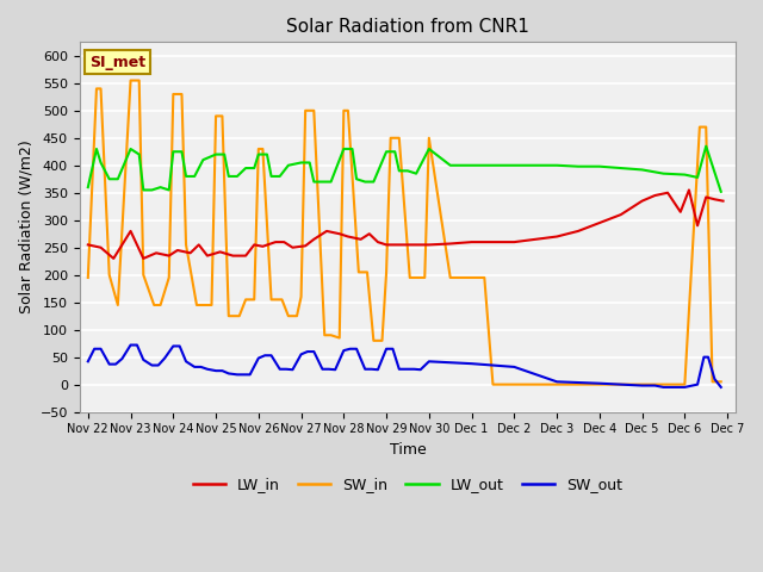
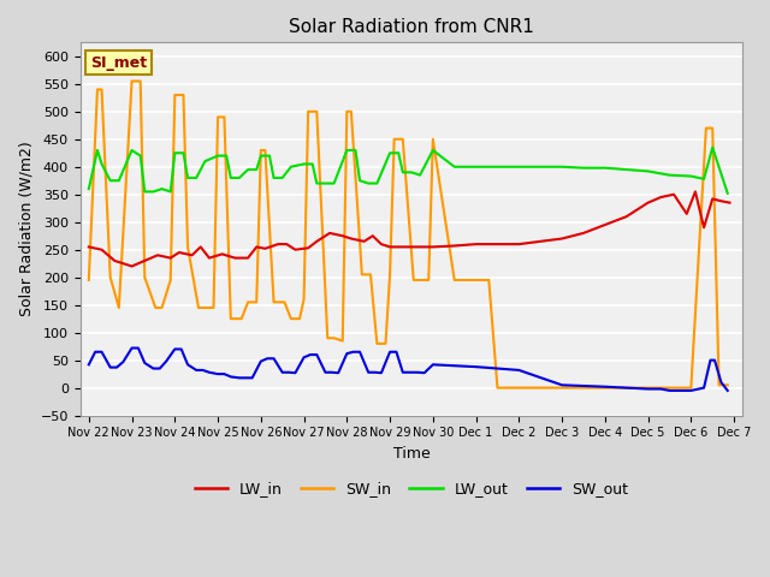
LW_in/Nov 23: 280 -> 220
